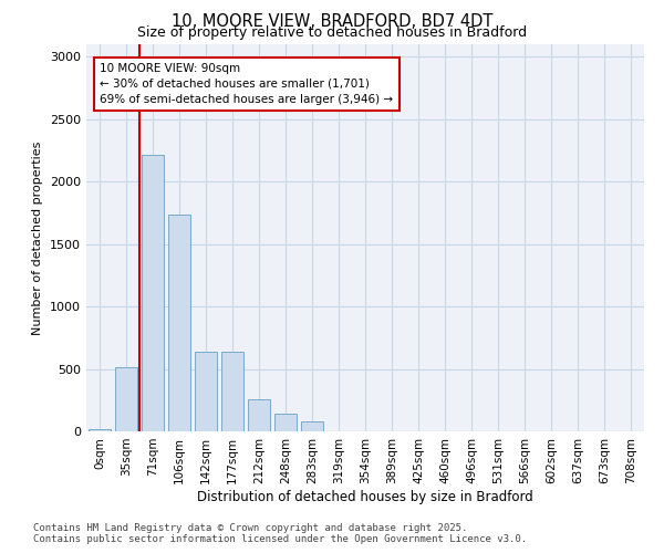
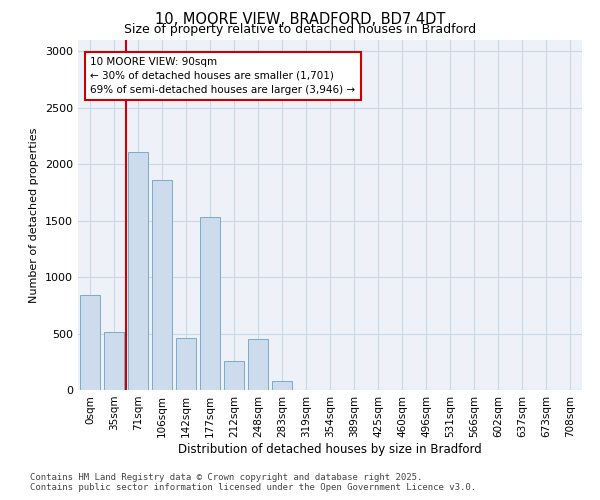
0sqm: 20 -> 840
71sqm: 2210 -> 2110
106sqm: 1740 -> 1860
142sqm: 640 -> 460
177sqm: 640 -> 1530
248sqm: 140 -> 450
